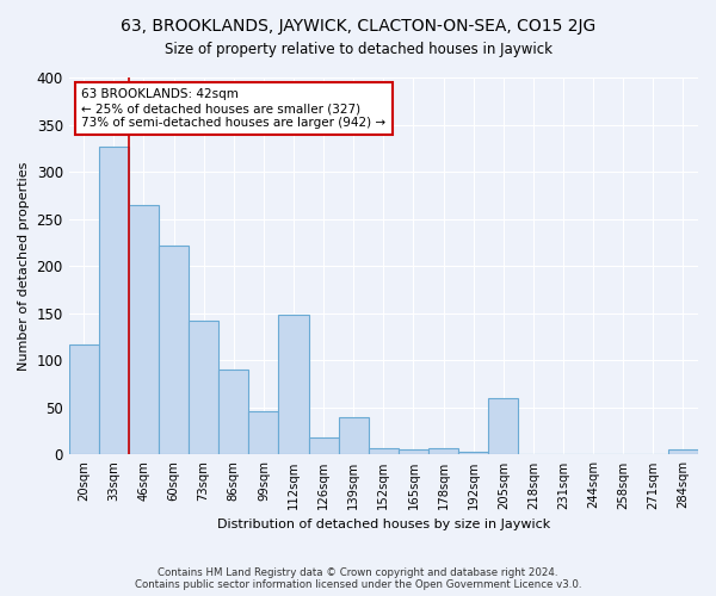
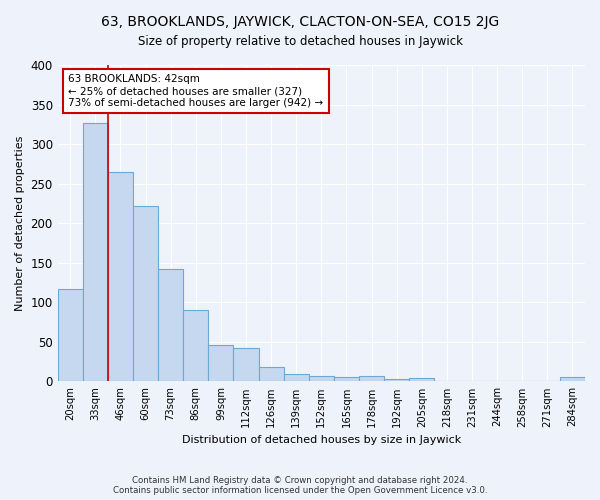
112sqm: 148 -> 42
139sqm: 40 -> 9
205sqm: 60 -> 4
